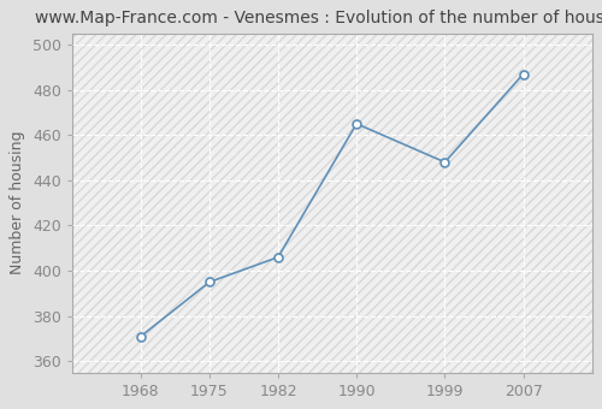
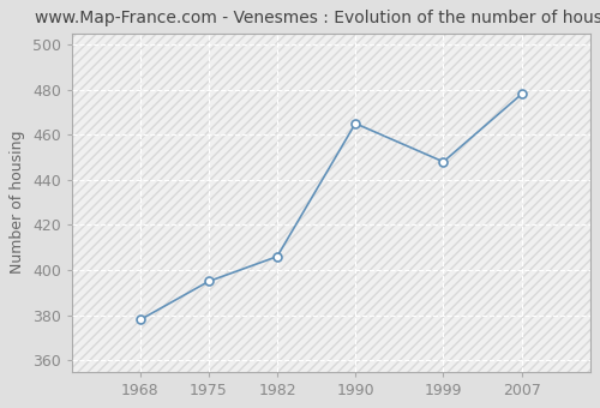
1968: 371 -> 378
2007: 487 -> 478
